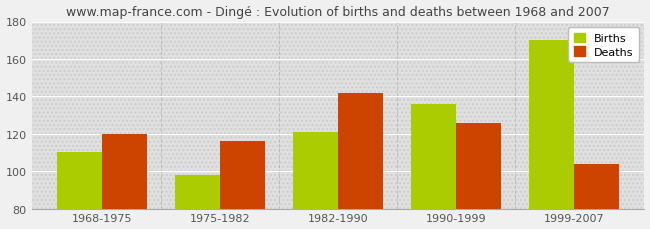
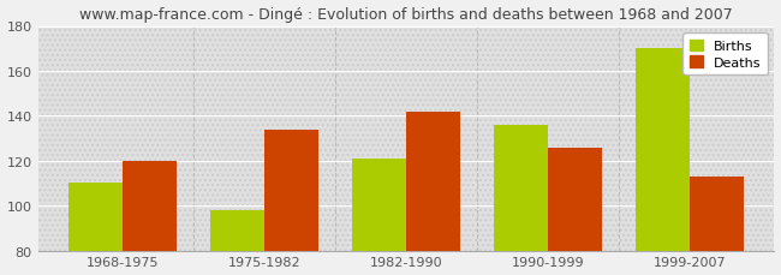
Deaths/1975-1982: 116 -> 134
Deaths/1999-2007: 104 -> 113
